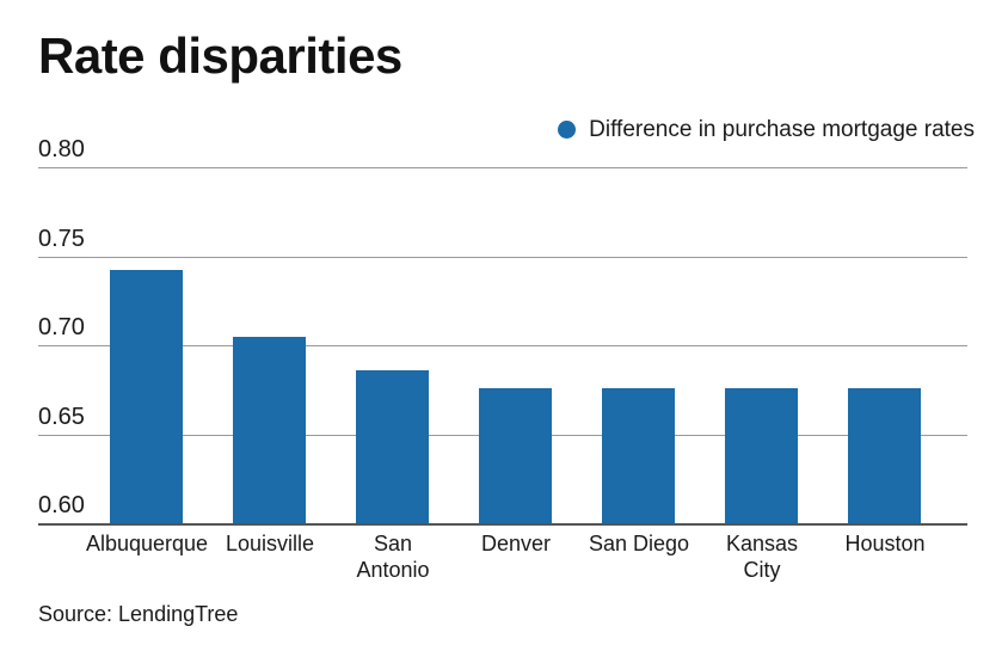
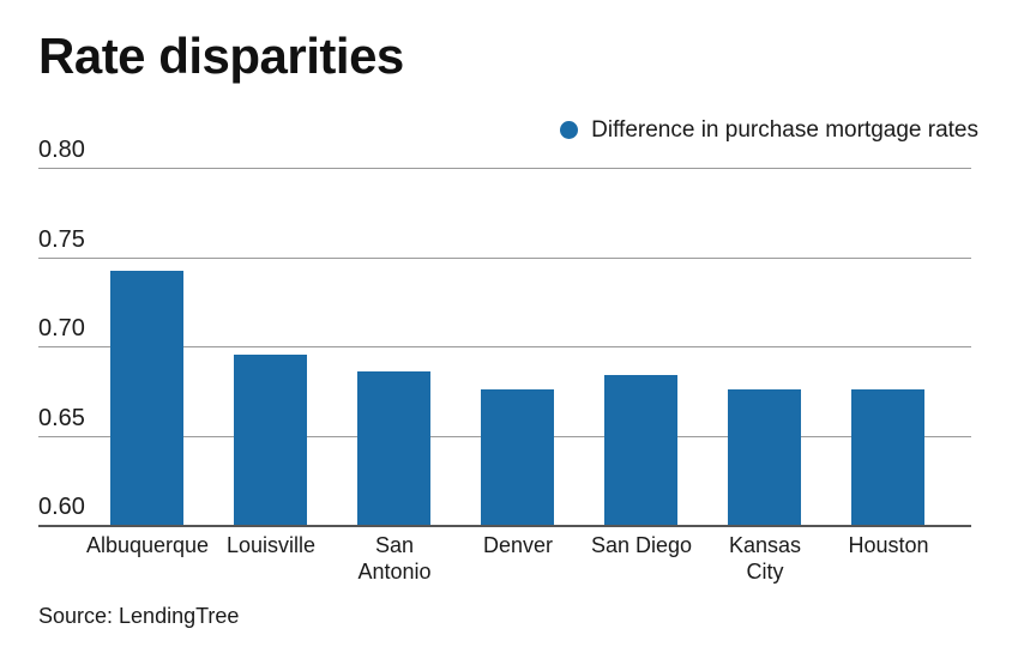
Louisville: 0.705 -> 0.695
San Diego: 0.676 -> 0.684
